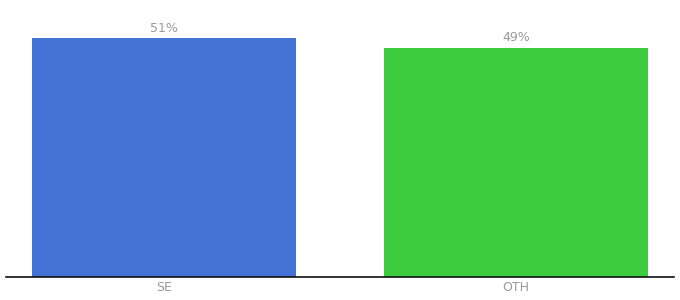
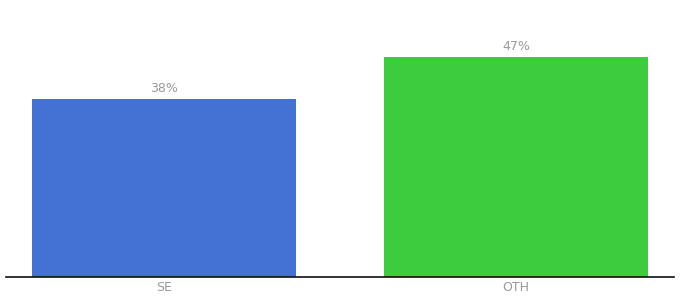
SE: 51% -> 38%
OTH: 49% -> 47%
